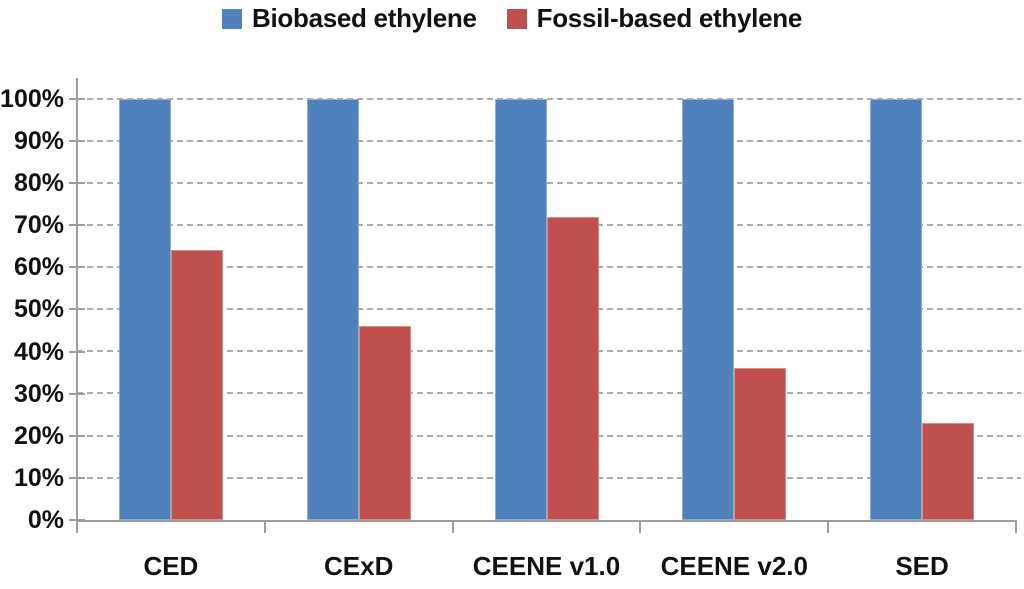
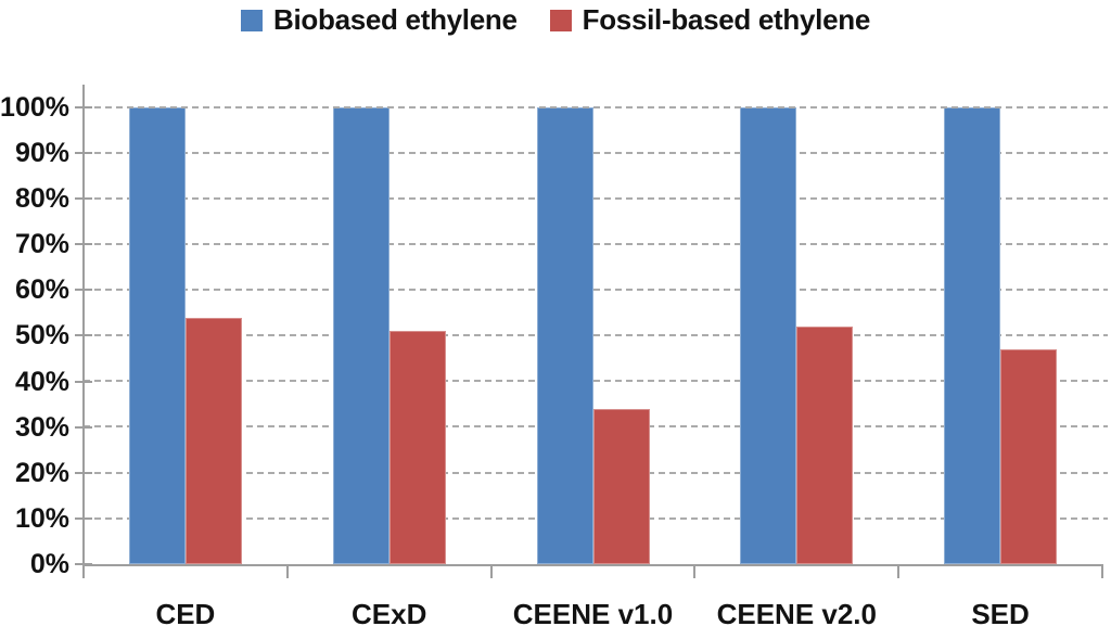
Fossil-based ethylene/CED: 64% -> 54%
Fossil-based ethylene/CExD: 46% -> 51%
Fossil-based ethylene/CEENE v1.0: 72% -> 34%
Fossil-based ethylene/CEENE v2.0: 36% -> 52%
Fossil-based ethylene/SED: 23% -> 47%
